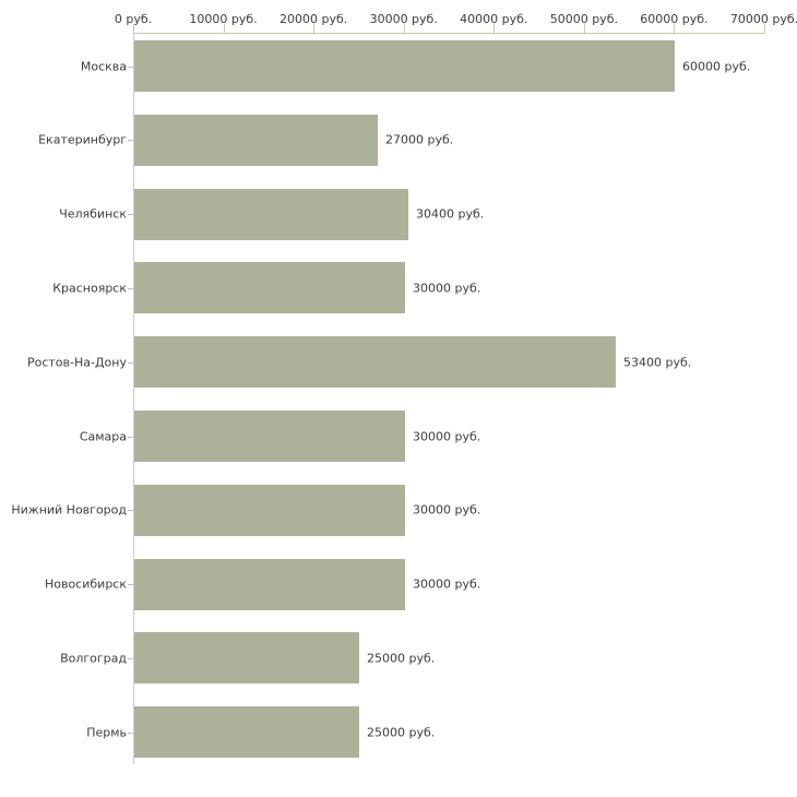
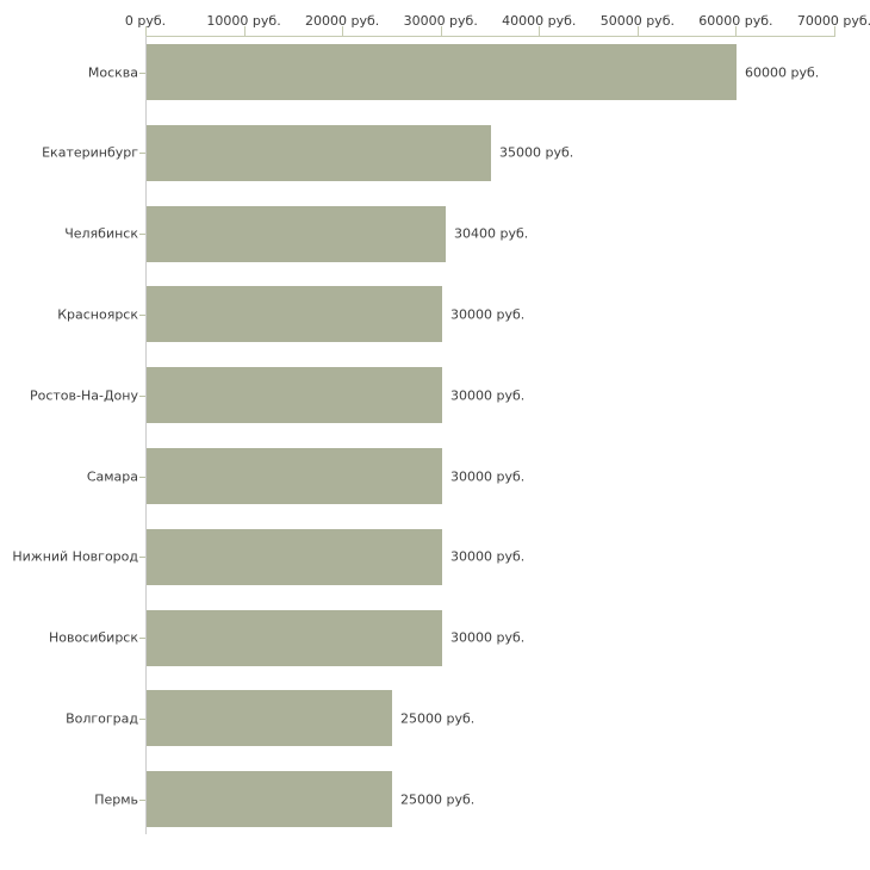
Екатеринбург: 27000 -> 35000
Ростов-На-Дону: 53400 -> 30000
